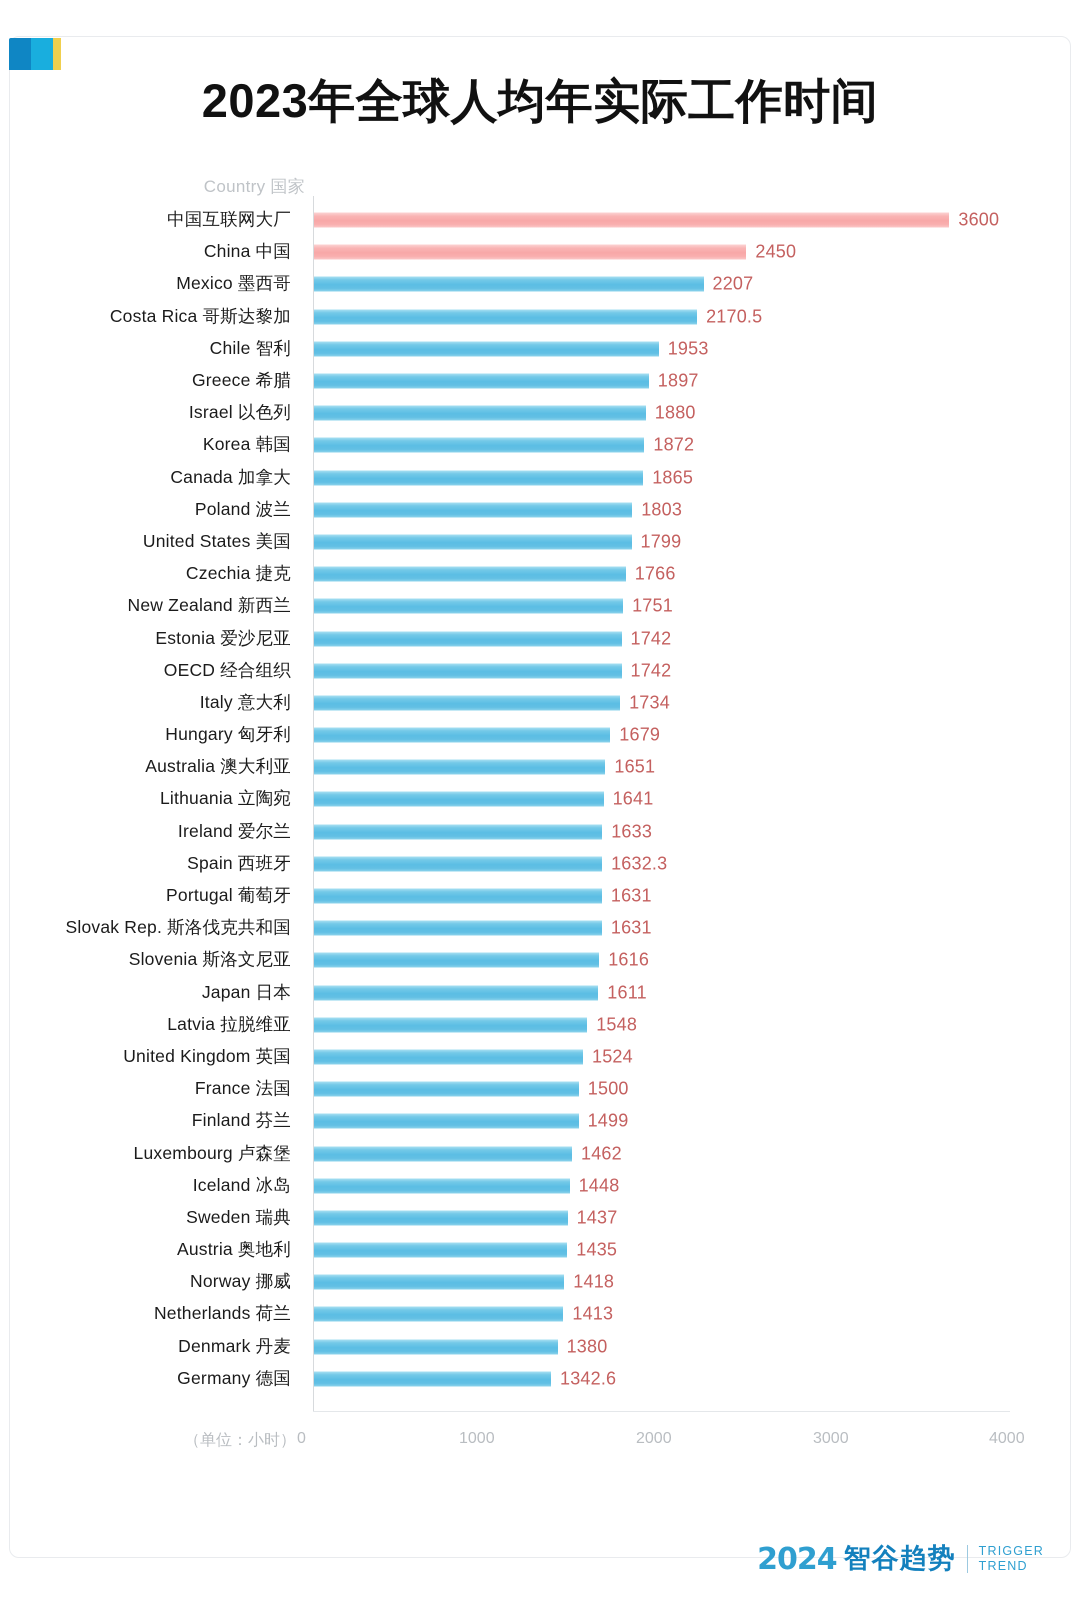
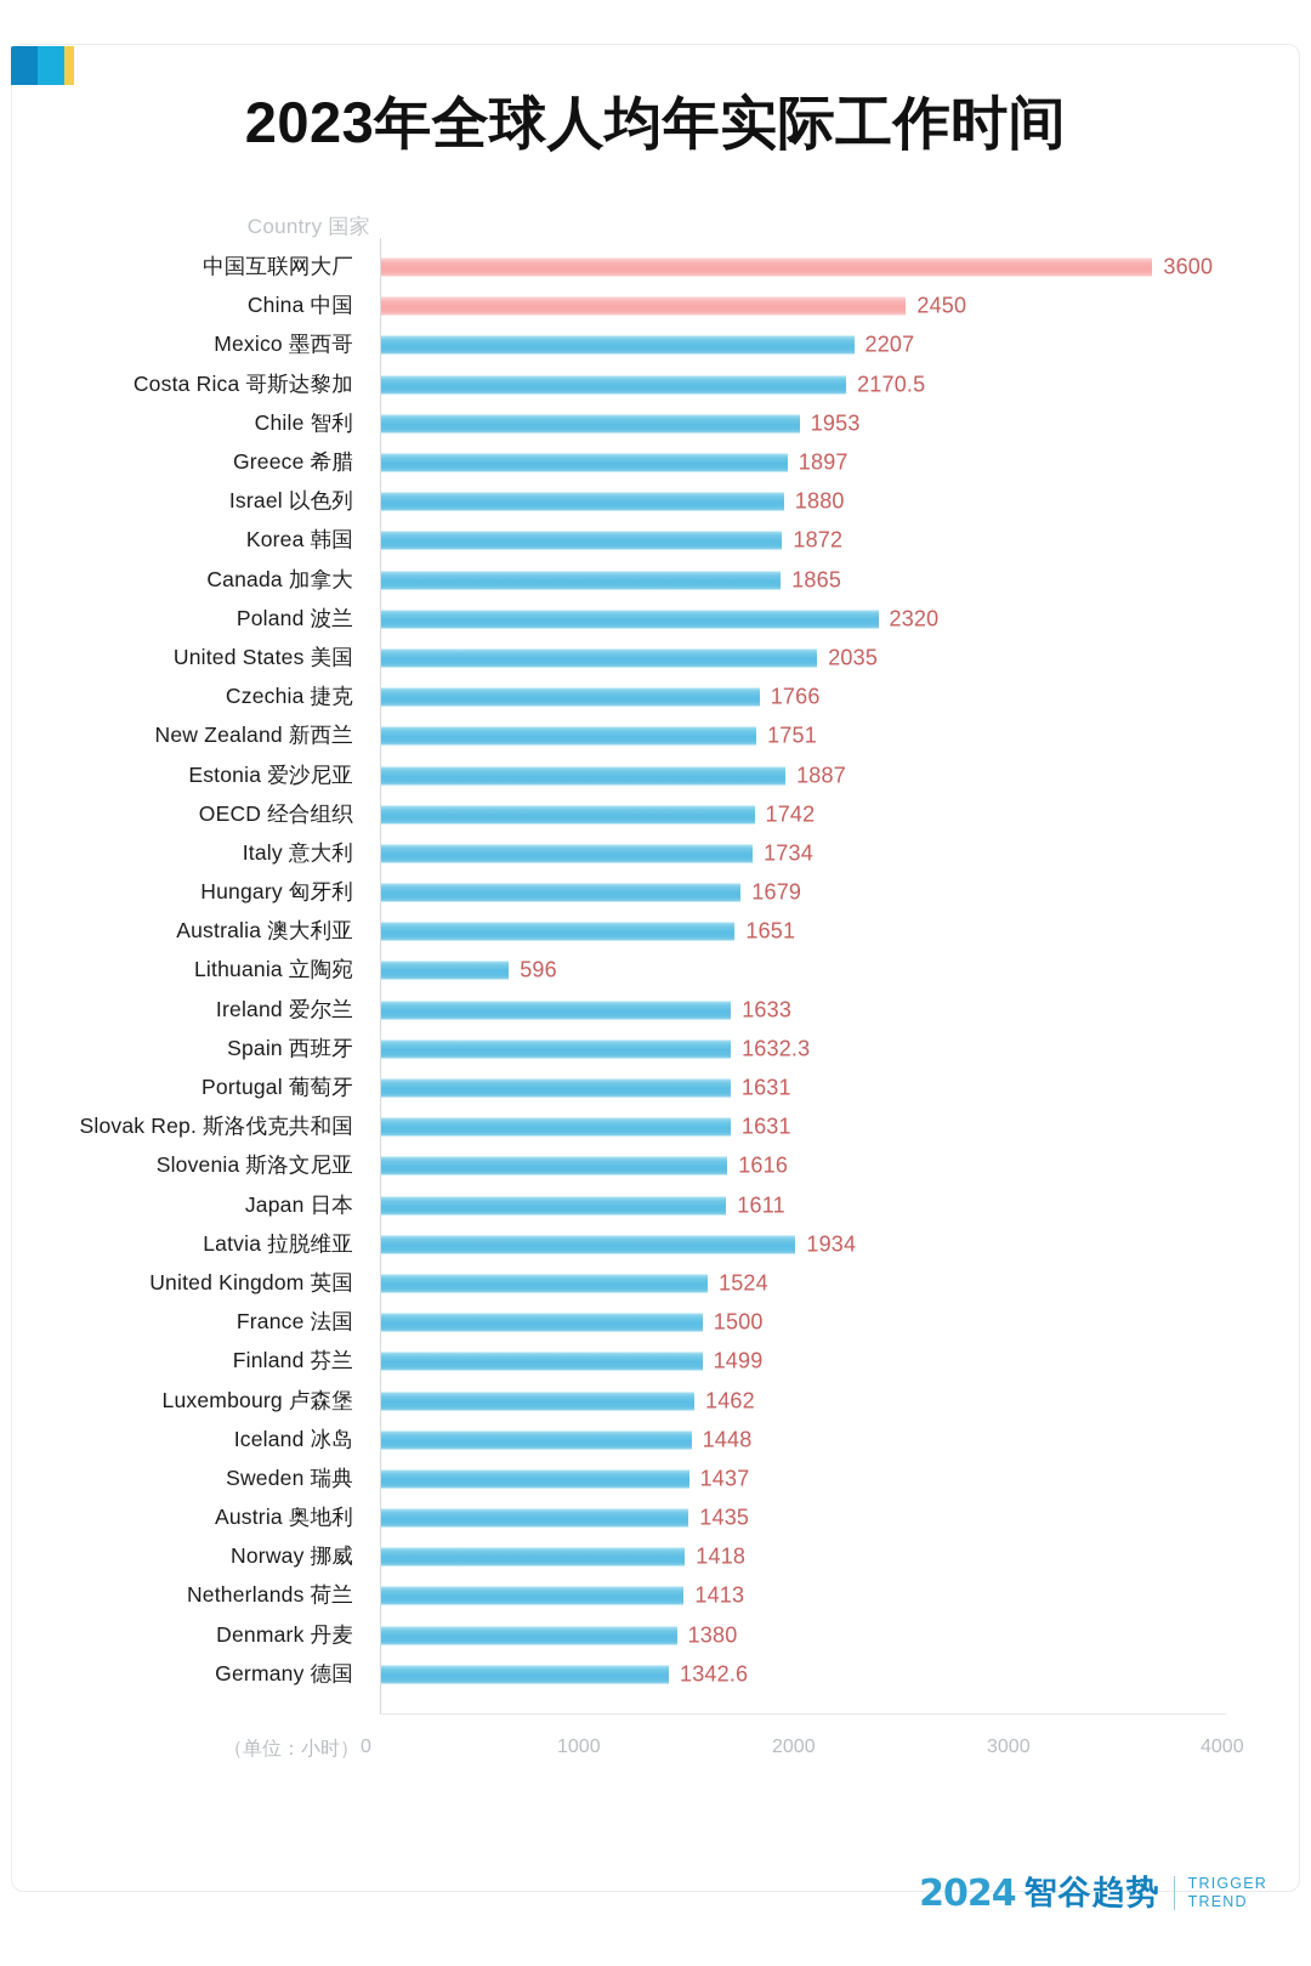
Poland 波兰: 1803 -> 2320
United States 美国: 1799 -> 2035
Estonia 爱沙尼亚: 1742 -> 1887
Lithuania 立陶宛: 1641 -> 596
Latvia 拉脱维亚: 1548 -> 1934
